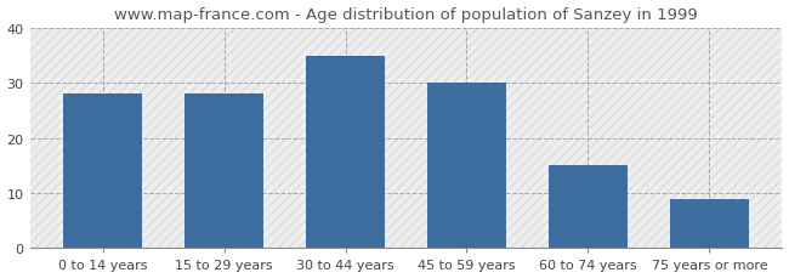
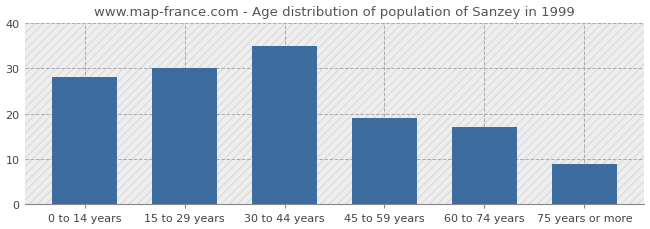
15 to 29 years: 28 -> 30
45 to 59 years: 30 -> 19
60 to 74 years: 15 -> 17
